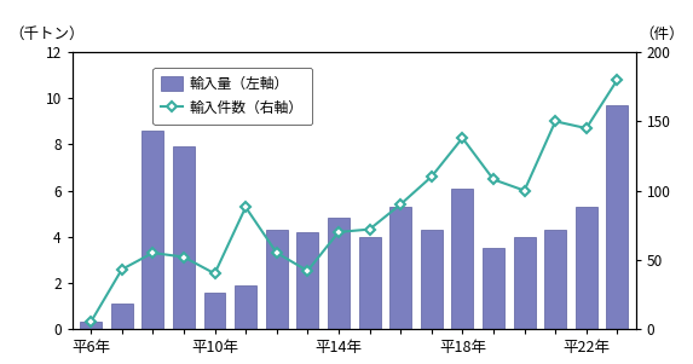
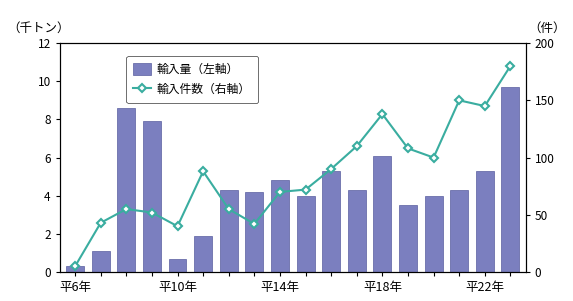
輸入量（左軸）/平10年: 1.6 -> 0.7
